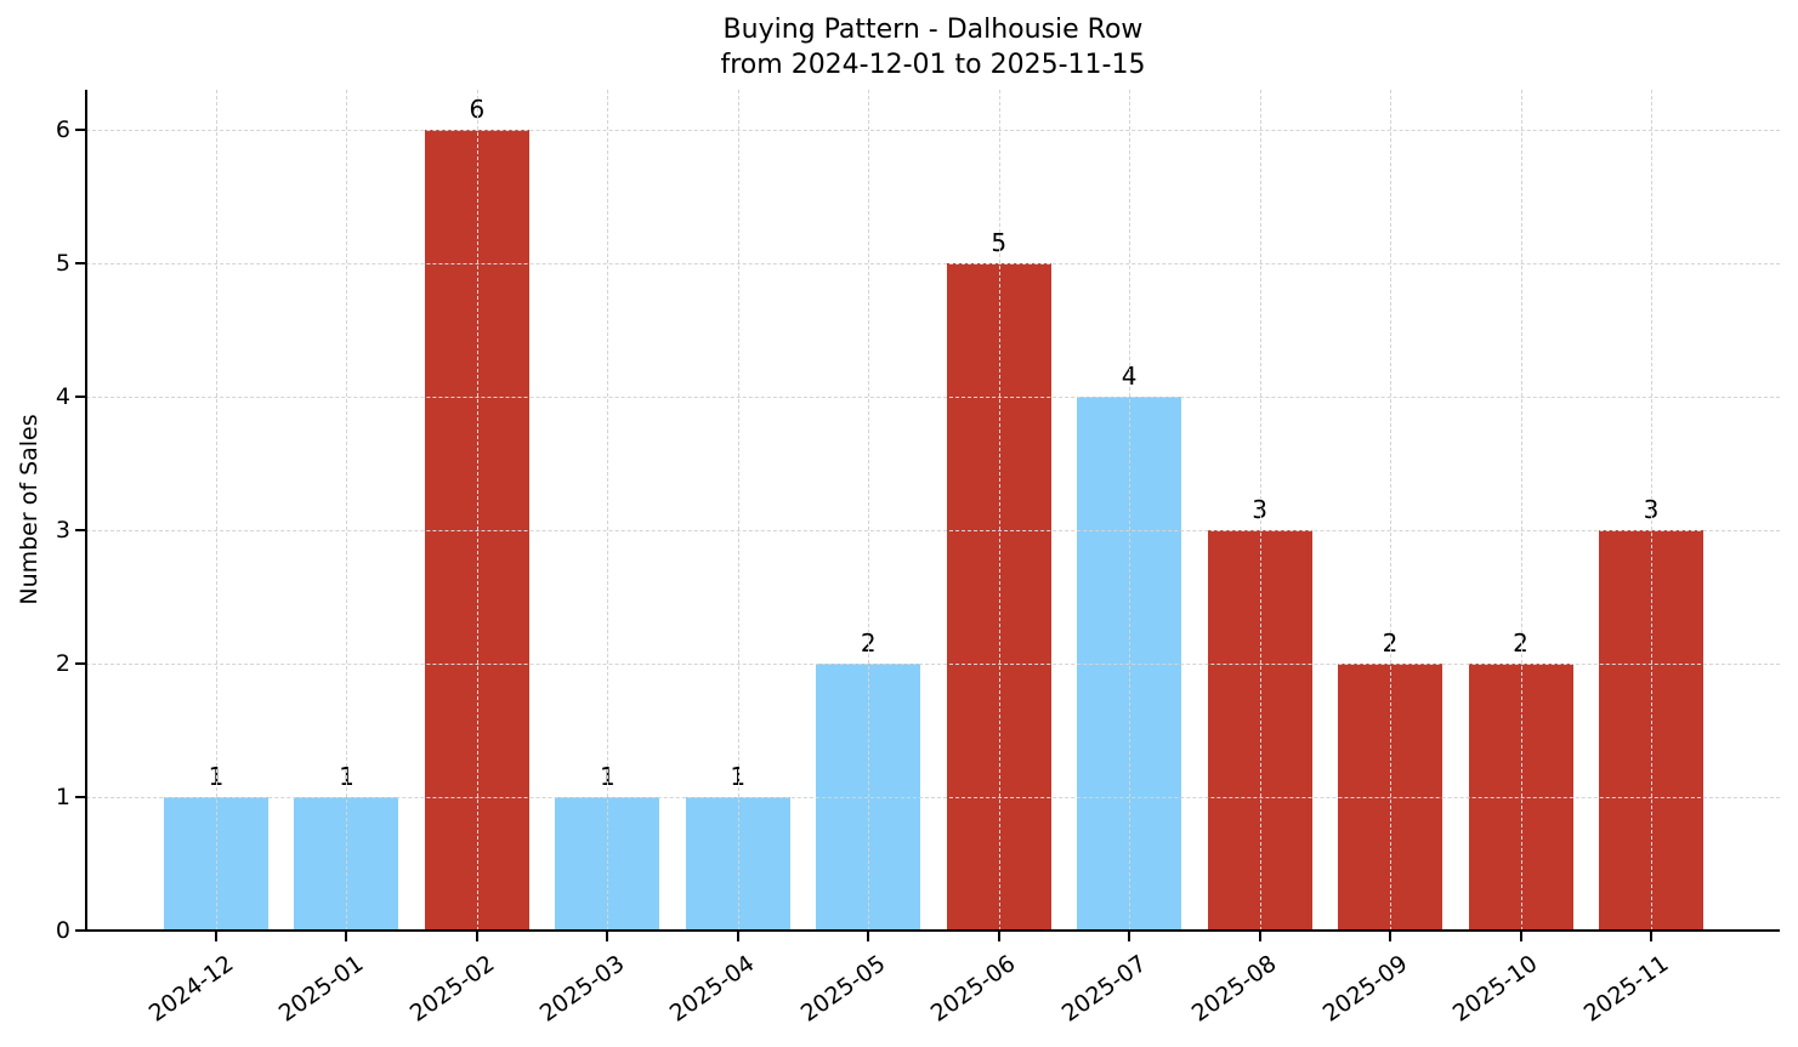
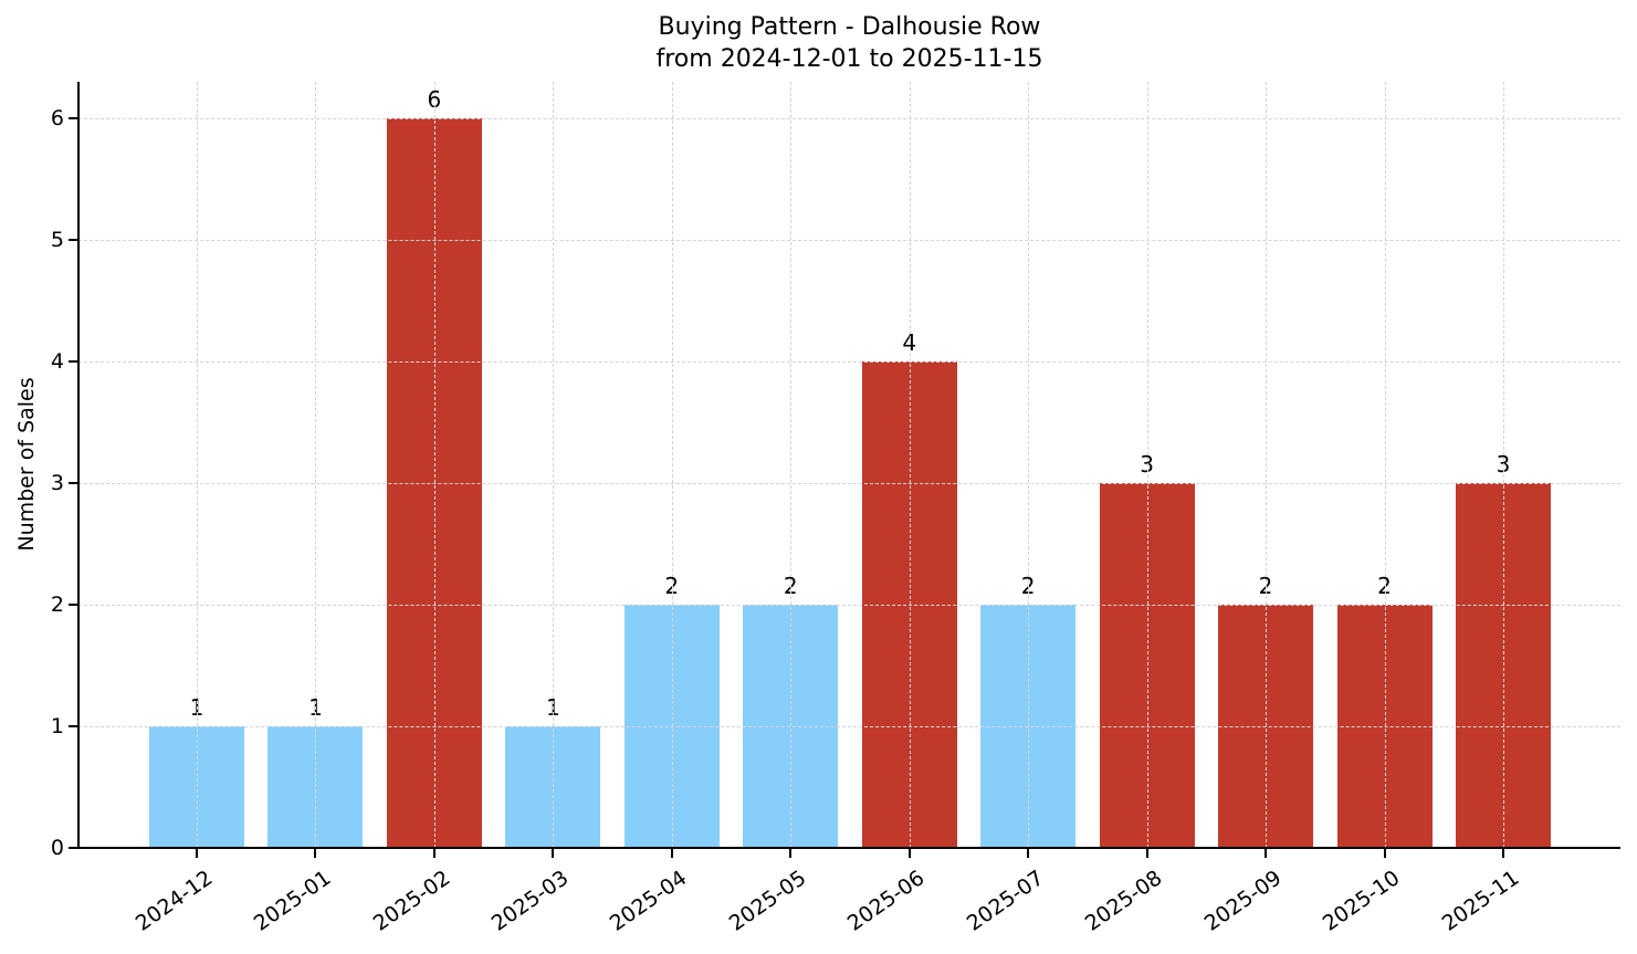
2025-04: 1 -> 2
2025-06: 5 -> 4
2025-07: 4 -> 2
